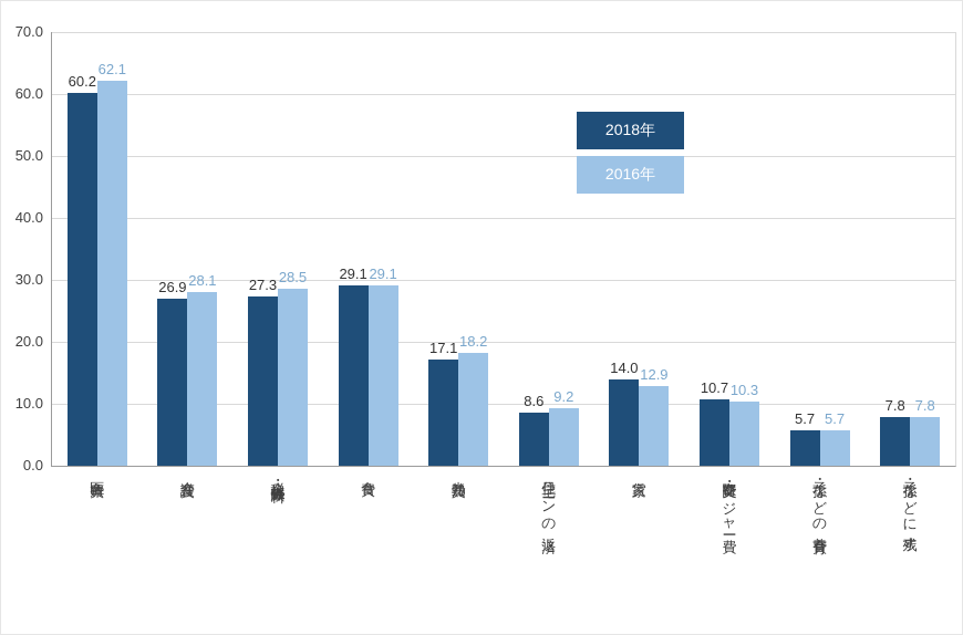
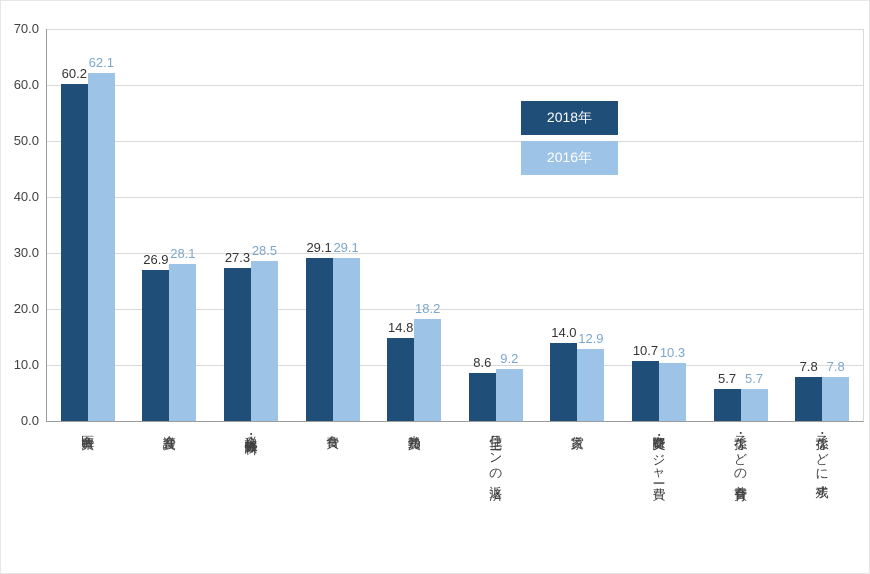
2018年/光熱費: 17.1 -> 14.8
